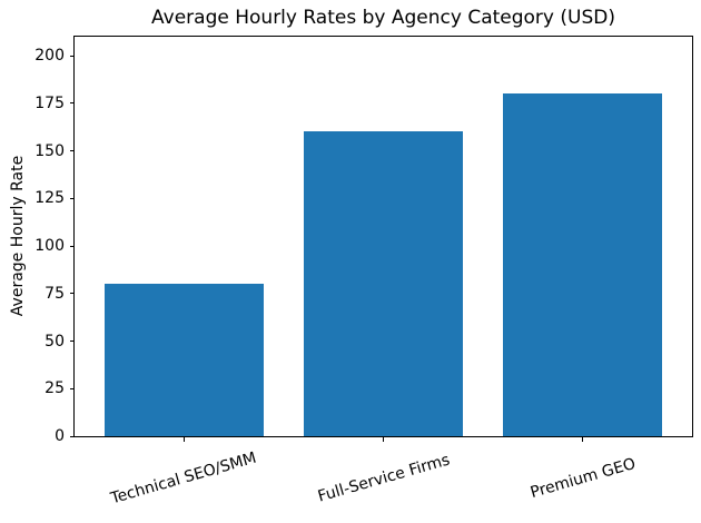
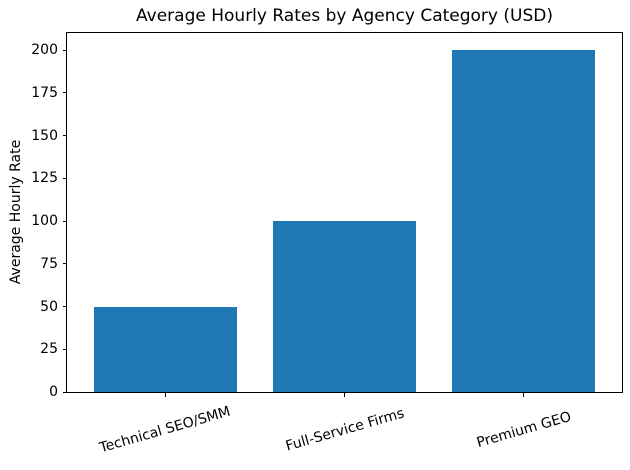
Technical SEO/SMM: 80 -> 50
Full-Service Firms: 160 -> 100
Premium GEO: 180 -> 200
